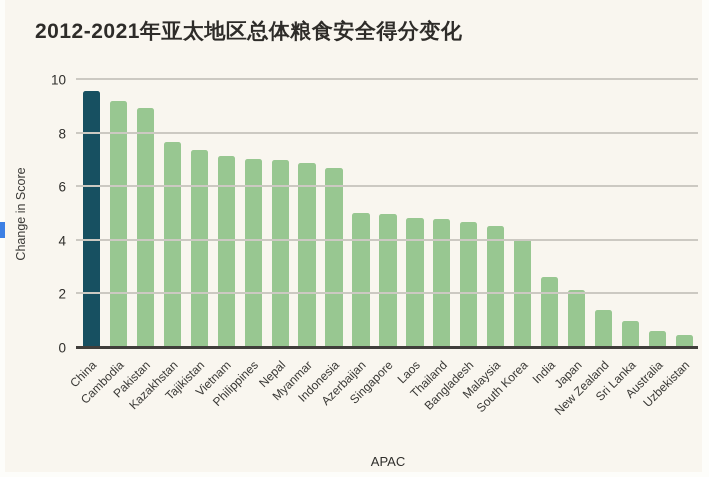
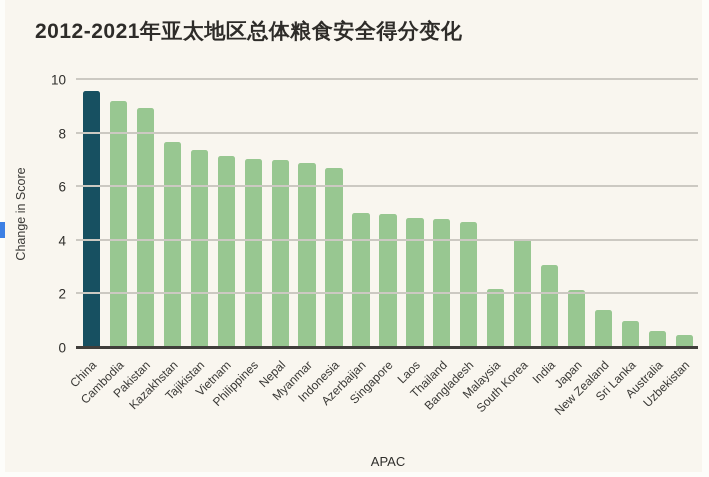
Malaysia: 4.5 -> 2.2
India: 2.6 -> 3.1
